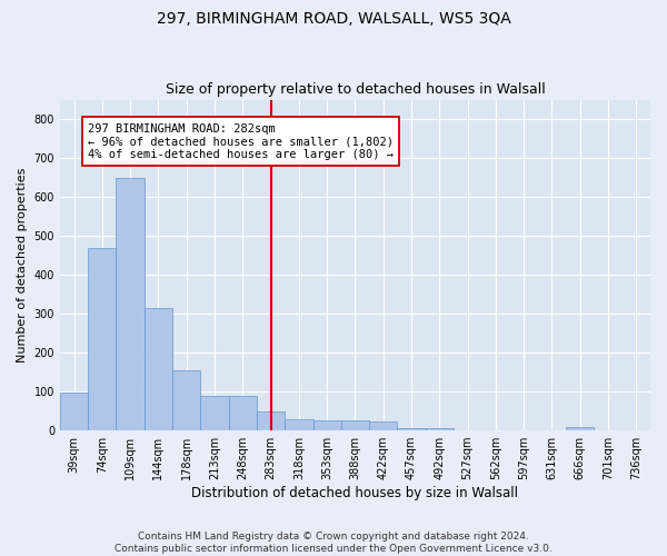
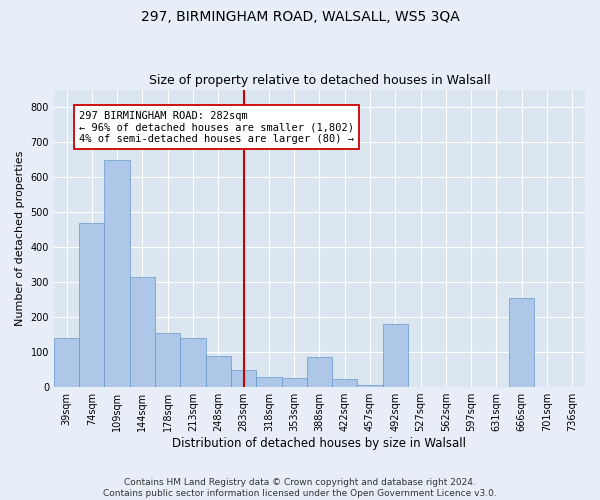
39sqm: 97 -> 140
213sqm: 90 -> 140
388sqm: 25 -> 85
492sqm: 5 -> 180
666sqm: 10 -> 255
